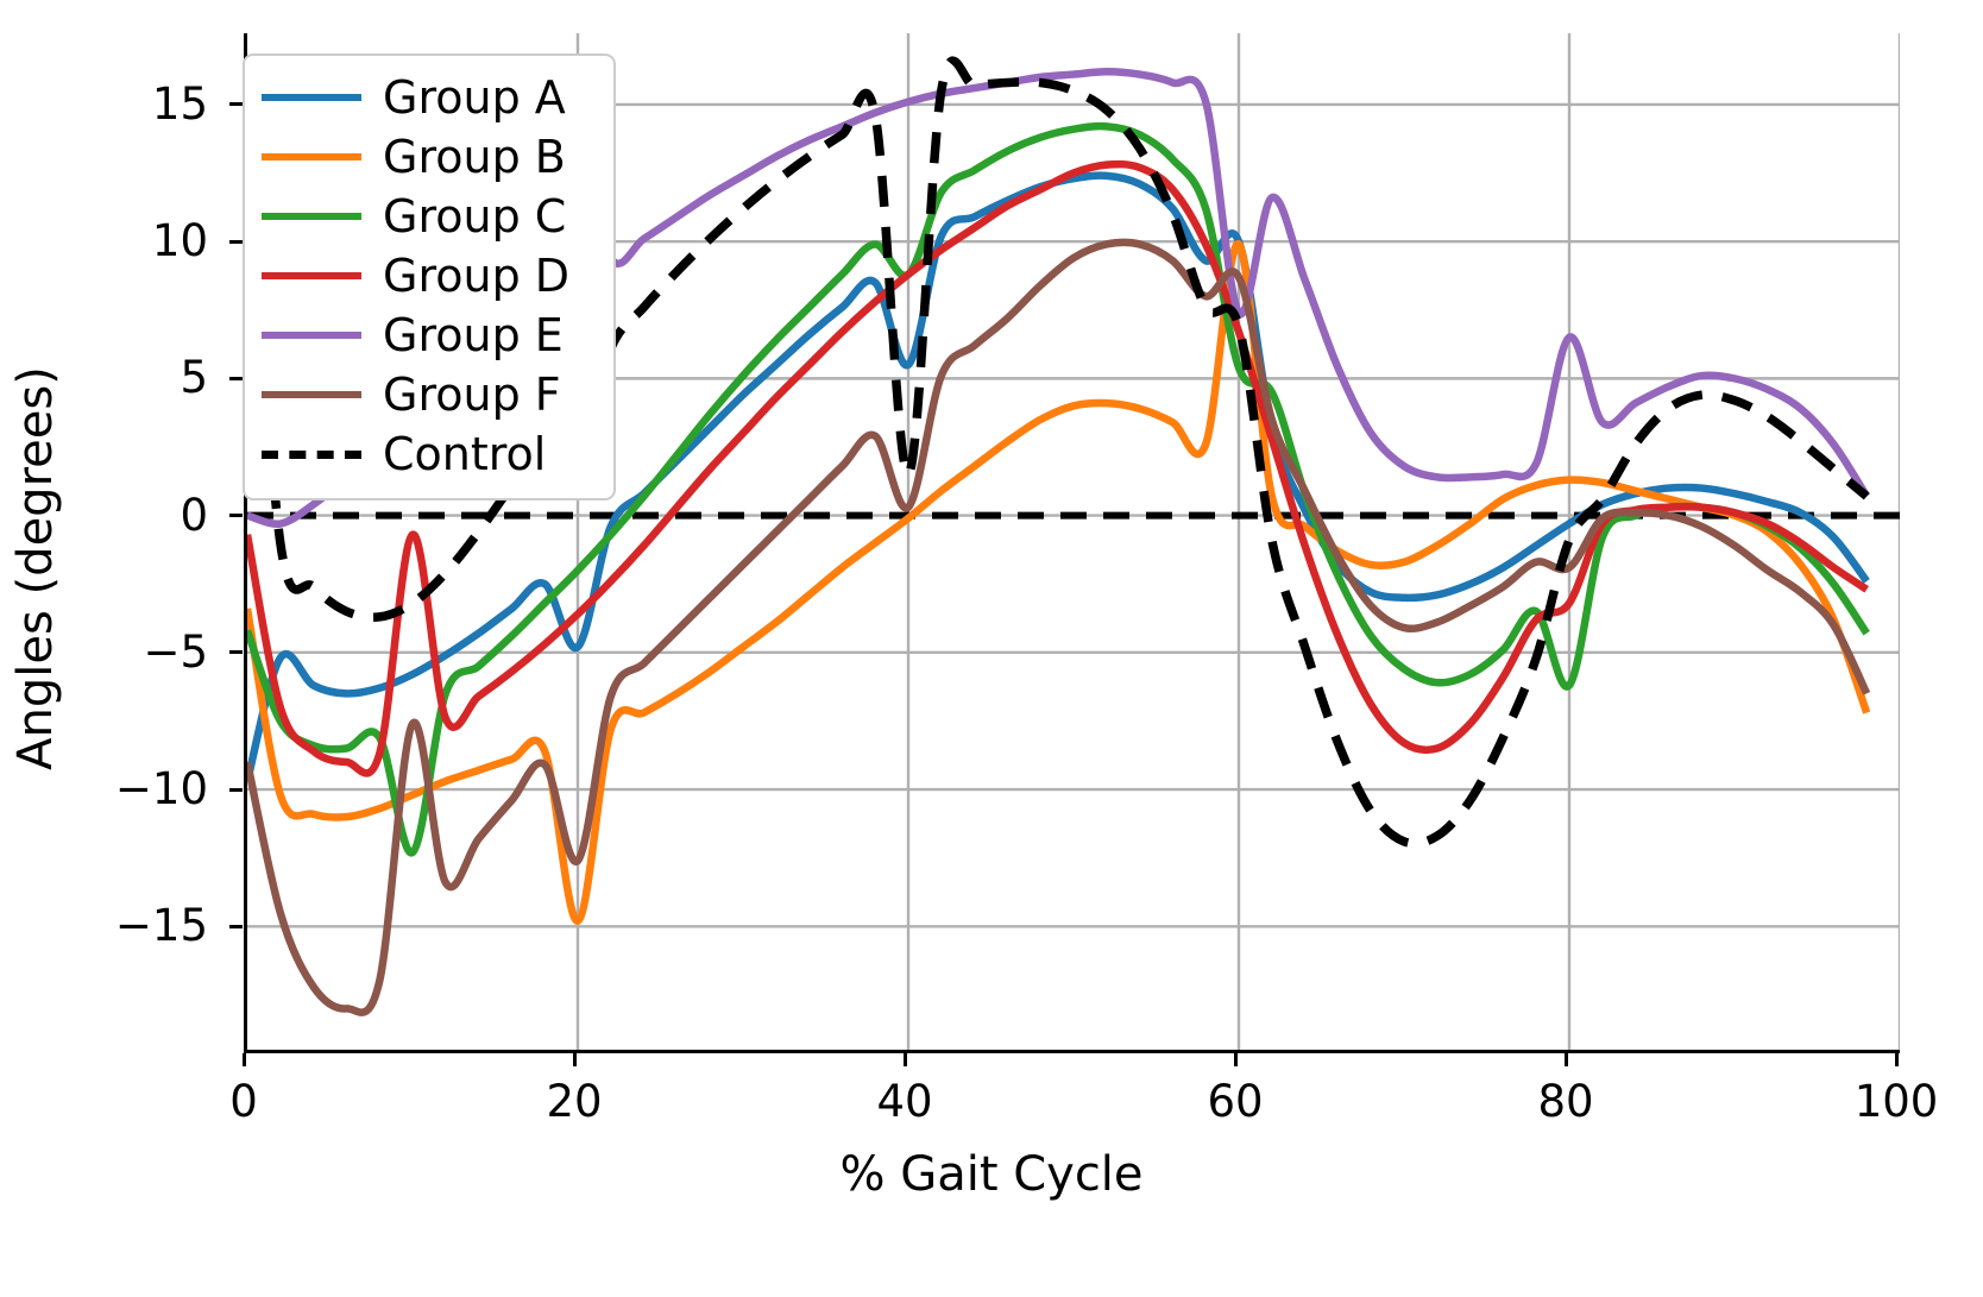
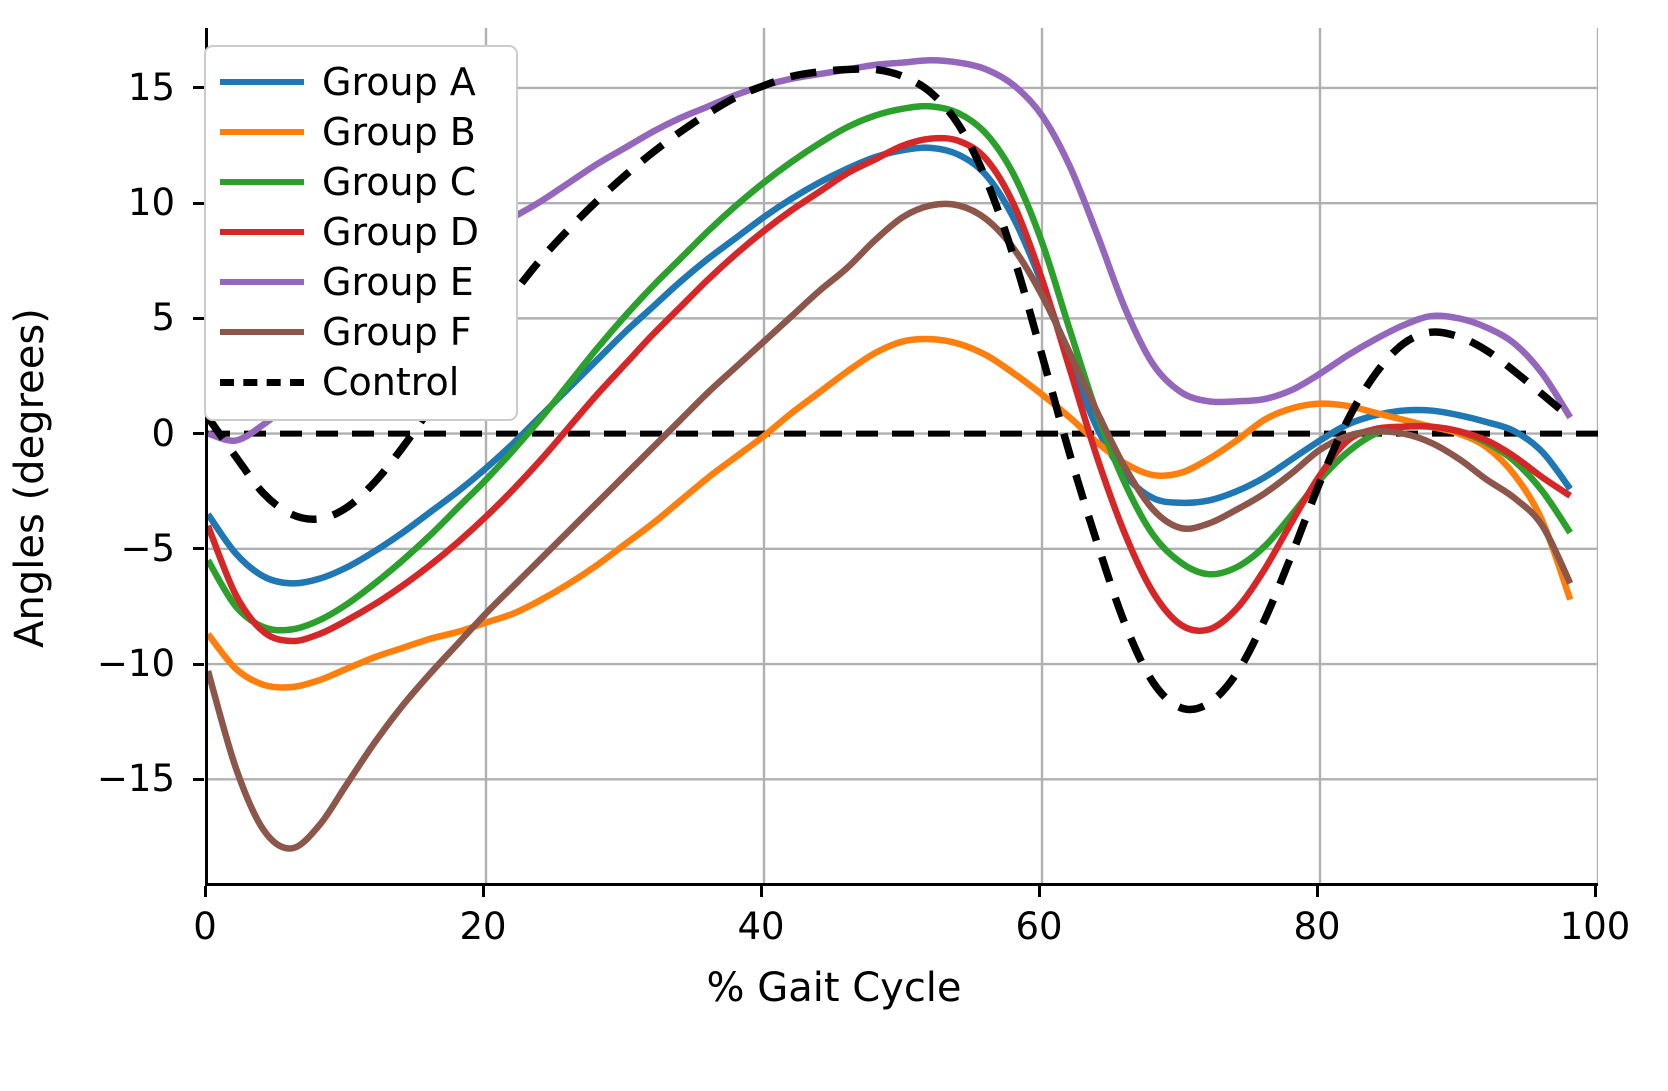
Group A/0: -9.7 -> -3.5
Group B/0: -3.4 -> -8.7
Group C/0: -4.2 -> -5.5
Group D/0: -0.7 -> -4.0
Group F/0: -9.0 -> -10.3
Control/0: 14.4 -> 0.7
Group C/10: -12.3 -> -7.4
Group D/10: -0.7 -> -8.1
Group F/10: -7.6 -> -15.2
Group A/20: -4.8 -> -1.5
Group B/20: -14.8 -> -8.2
Group E/20: 14.1 -> 8.7
Group F/20: -12.6 -> -7.8
Control/20: 2.0 -> 4.5
Group A/40: 5.5 -> 9.4
Group C/40: 8.8 -> 10.9
Group F/40: 0.3 -> 4.0
Control/40: 1.5 -> 15.1
Group A/60: 10.0 -> 6.5
Group B/60: 9.9 -> 1.7
Group C/60: 5.4 -> 8.3
Group E/60: 7.4 -> 13.8
Group F/60: 8.7 -> 6.0
Control/60: 6.9 -> 3.4
Group C/80: -6.2 -> -2.0
Group D/80: -3.2 -> -1.8
Group E/80: 6.5 -> 2.6
Group F/80: -1.9 -> -0.7
Control/80: -0.9 -> -2.1
